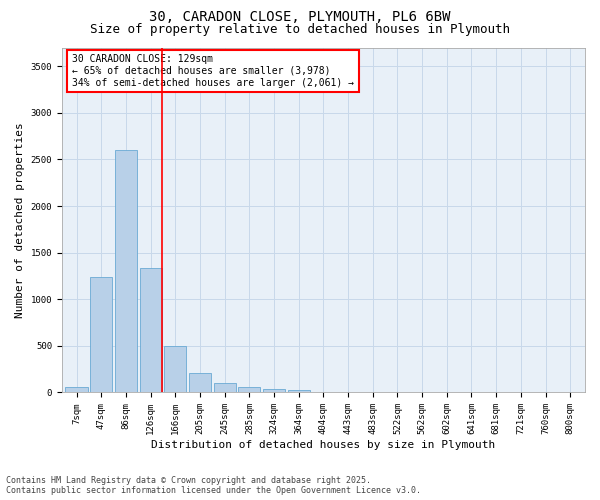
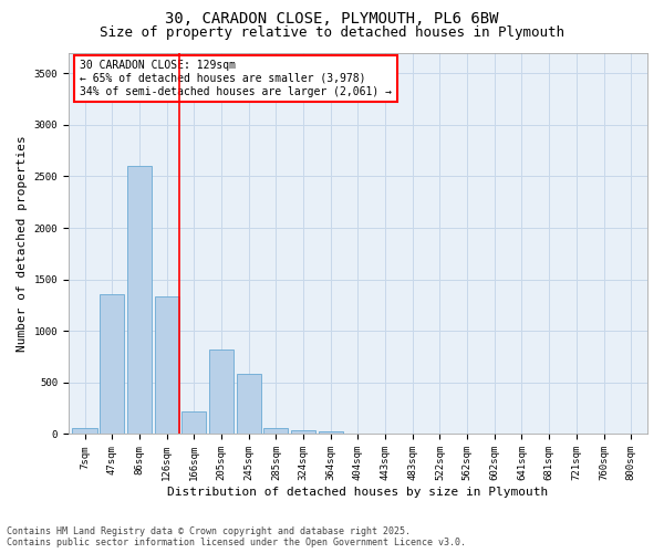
47sqm: 1240 -> 1360
166sqm: 500 -> 220
205sqm: 200 -> 820
245sqm: 100 -> 580
